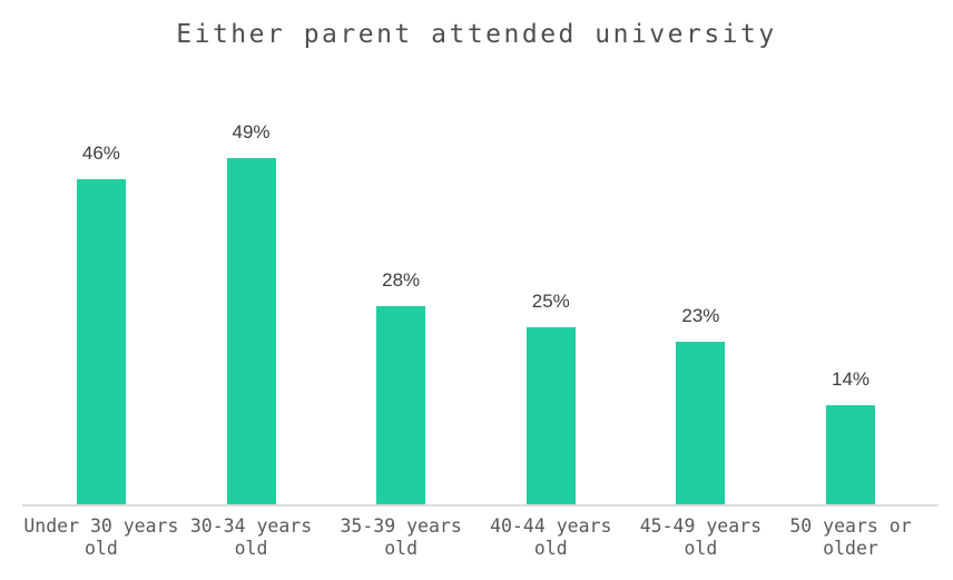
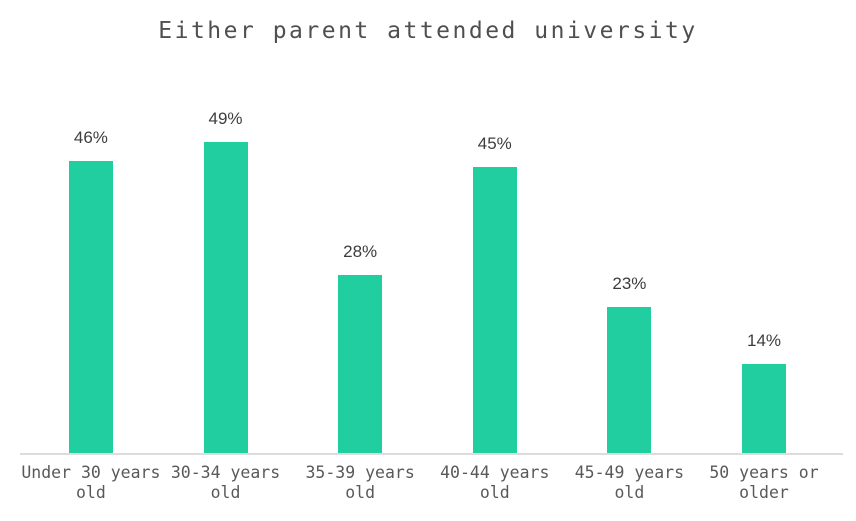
40-44 years old: 25% -> 45%
